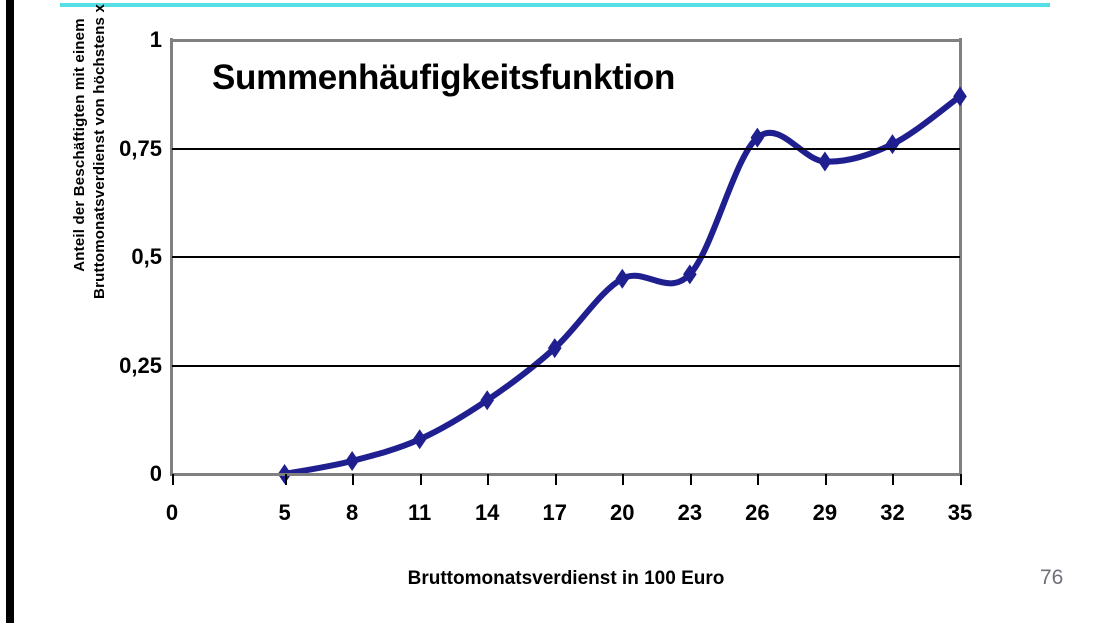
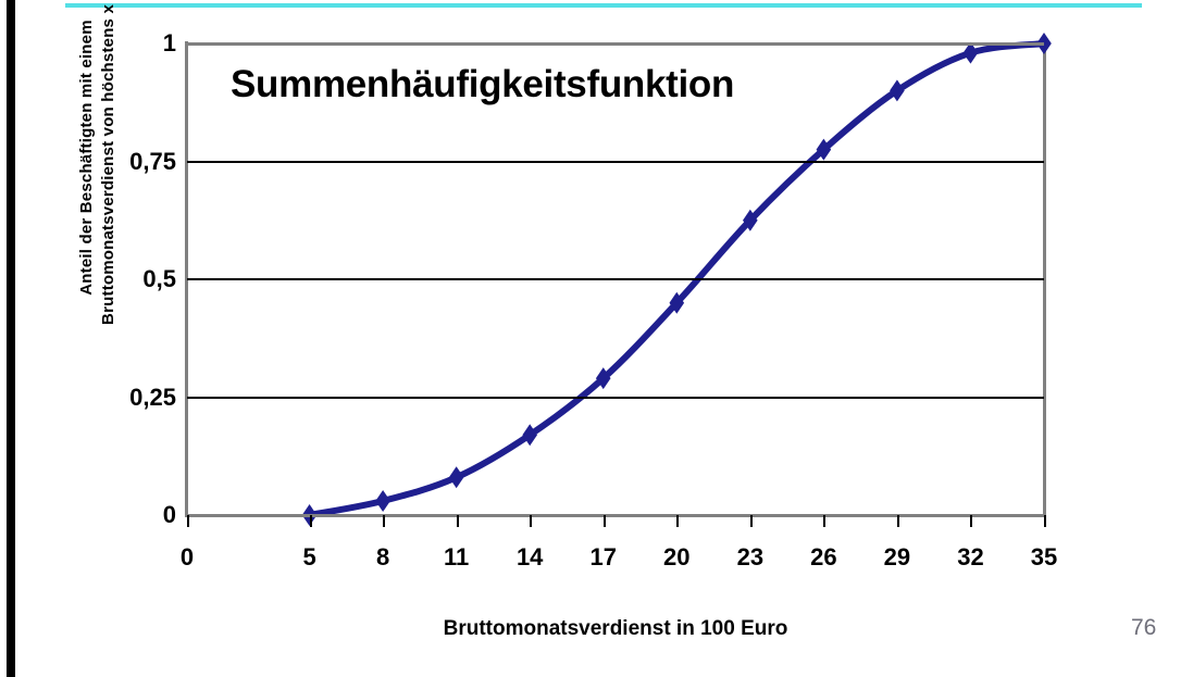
23: 0,46 -> 0,62
29: 0,72 -> 0,90
32: 0,76 -> 0,98
35: 0,87 -> 1,00
